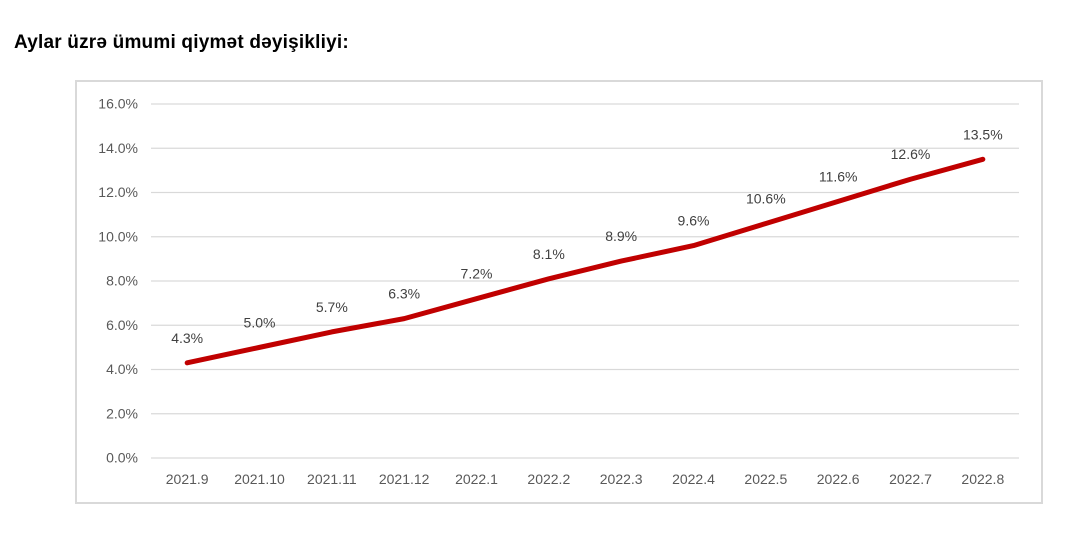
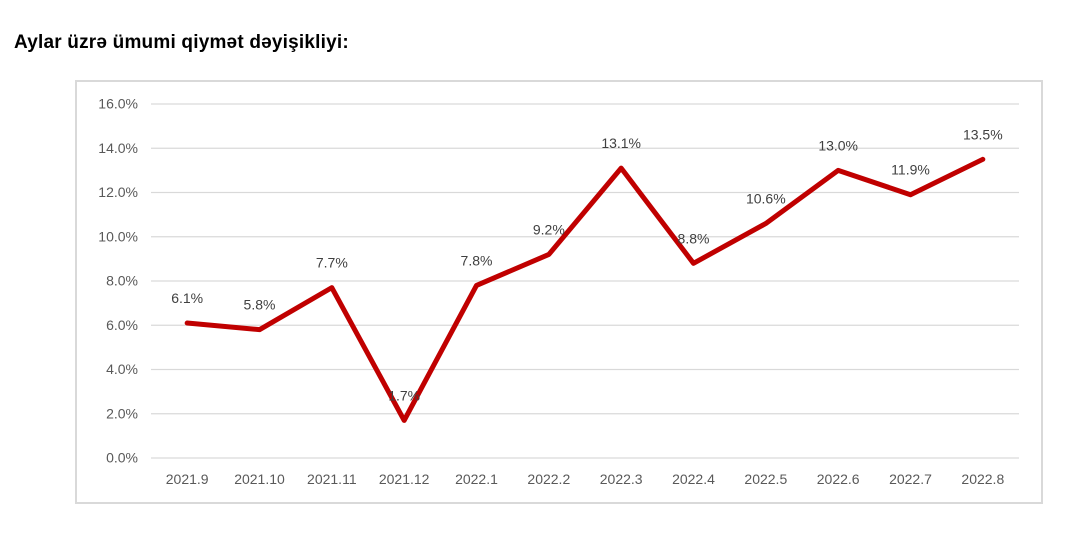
2021.9: 4.3% -> 6.1%
2021.10: 5.0% -> 5.8%
2021.11: 5.7% -> 7.7%
2021.12: 6.3% -> 1.7%
2022.1: 7.2% -> 7.8%
2022.2: 8.1% -> 9.2%
2022.3: 8.9% -> 13.1%
2022.4: 9.6% -> 8.8%
2022.6: 11.6% -> 13.0%
2022.7: 12.6% -> 11.9%
